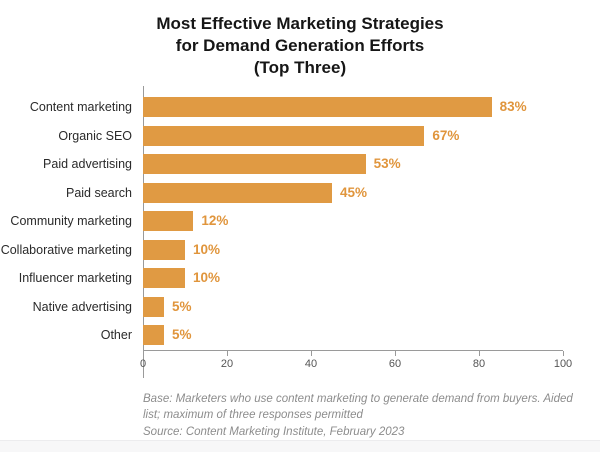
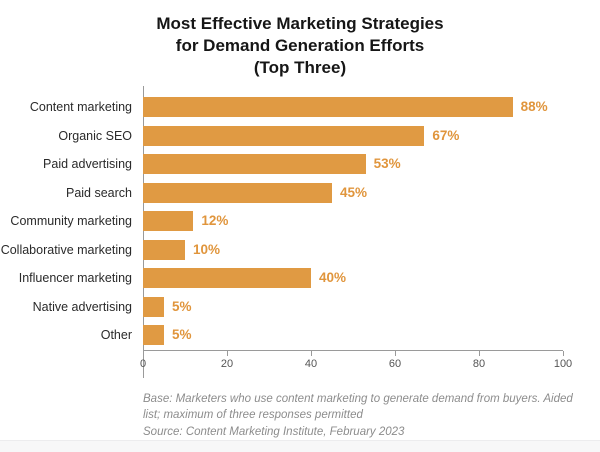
Content marketing: 83% -> 88%
Influencer marketing: 10% -> 40%
